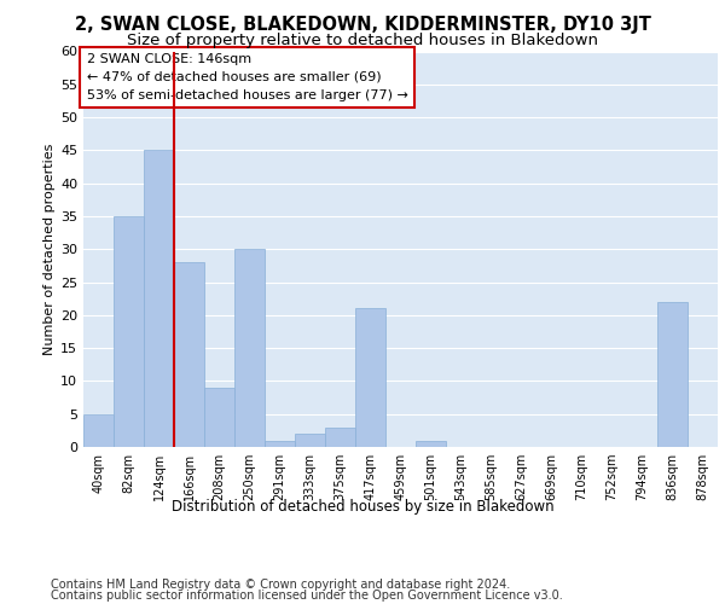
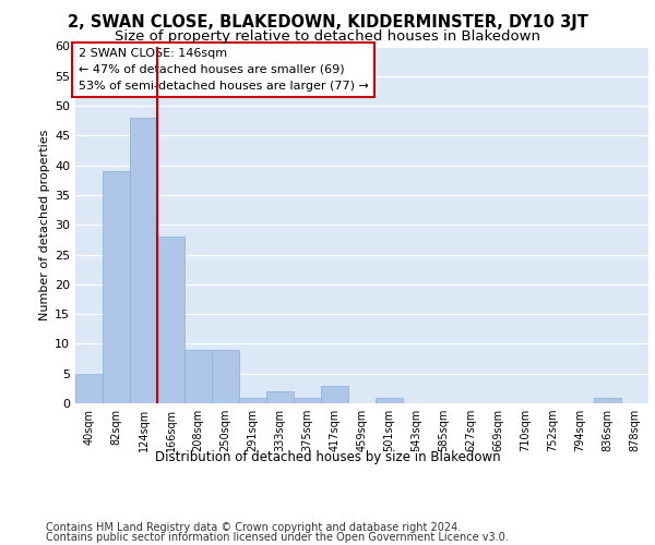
82sqm: 35 -> 39
124sqm: 45 -> 48
250sqm: 30 -> 9
375sqm: 3 -> 1
417sqm: 21 -> 3
836sqm: 22 -> 1
